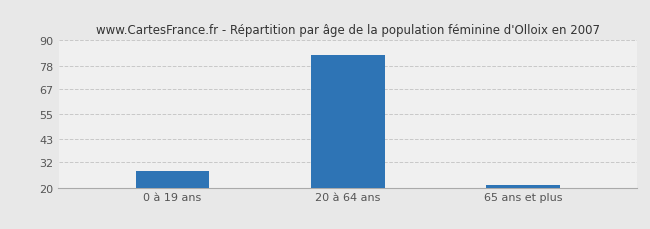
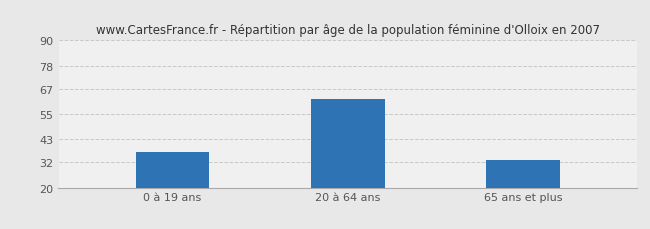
0 à 19 ans: 28 -> 37
20 à 64 ans: 83 -> 62
65 ans et plus: 21 -> 33
